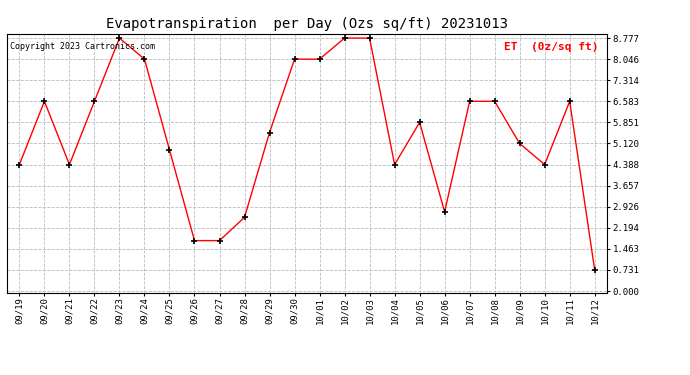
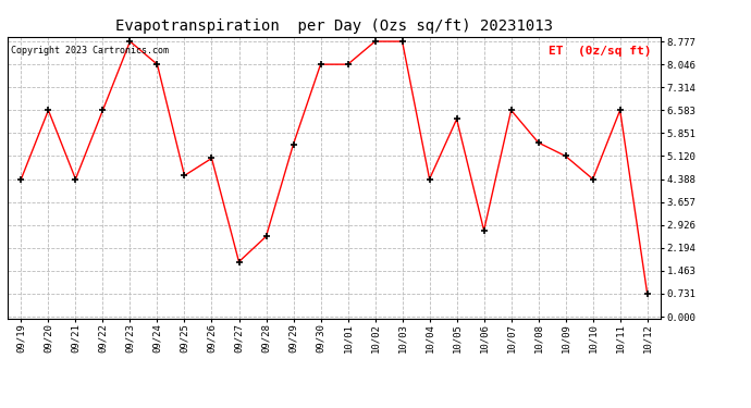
09/25: 4.90 -> 4.50
09/26: 1.75 -> 5.05
10/05: 5.85 -> 6.30
10/08: 6.58 -> 5.55
